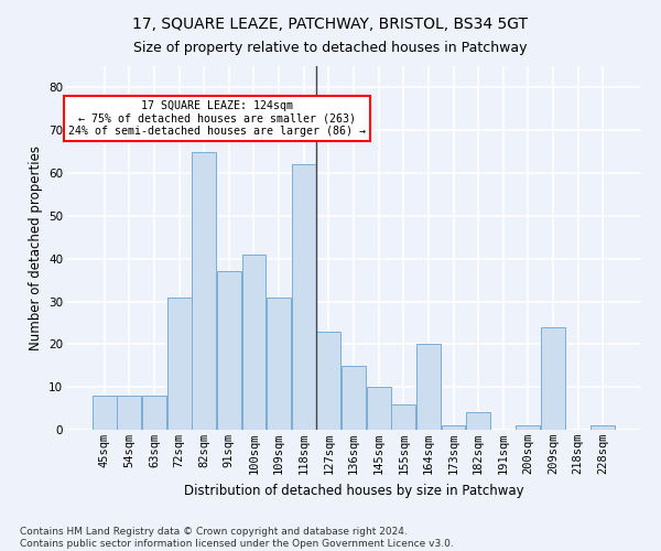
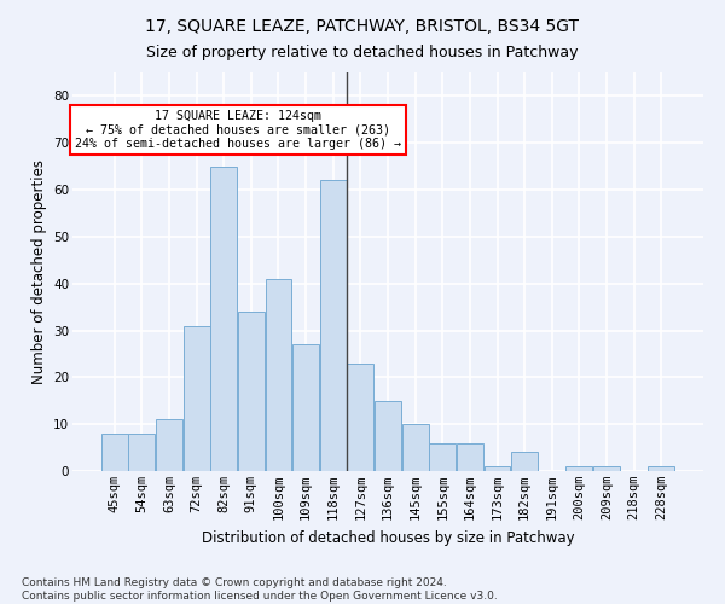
63sqm: 8 -> 11
91sqm: 37 -> 34
109sqm: 31 -> 27
164sqm: 20 -> 6
209sqm: 24 -> 1
